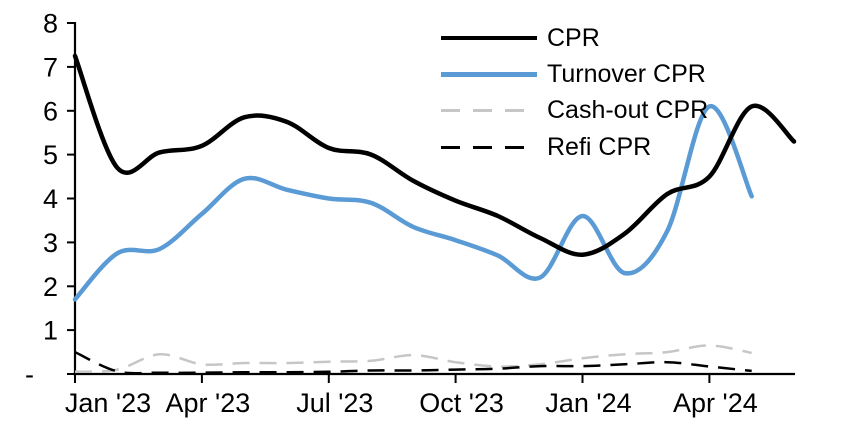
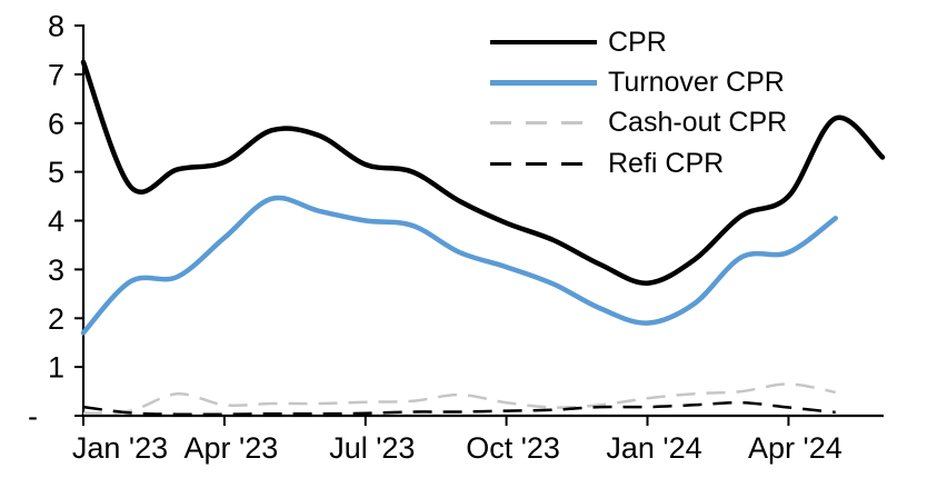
Refi CPR/Jan '23: 0.5 -> 0.2
Turnover CPR/Jan '24: 3.6 -> 1.9
Turnover CPR/Apr '24: 6.1 -> 3.4
